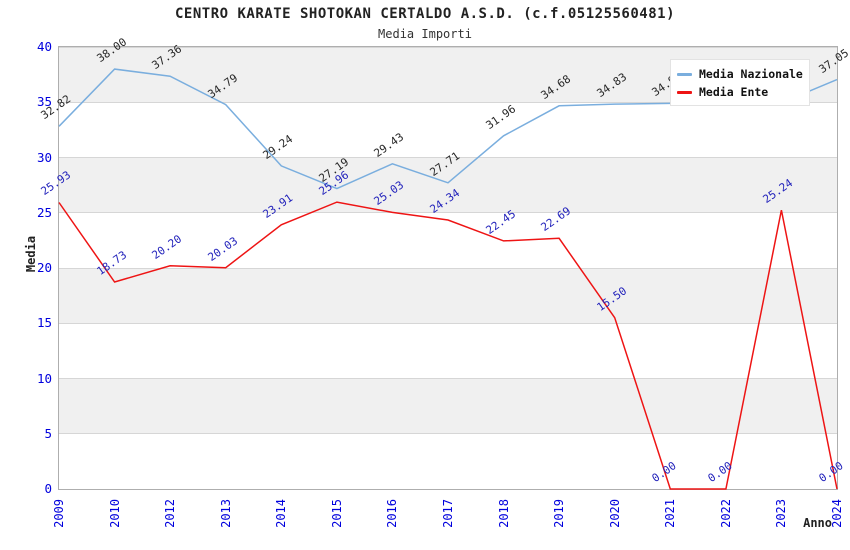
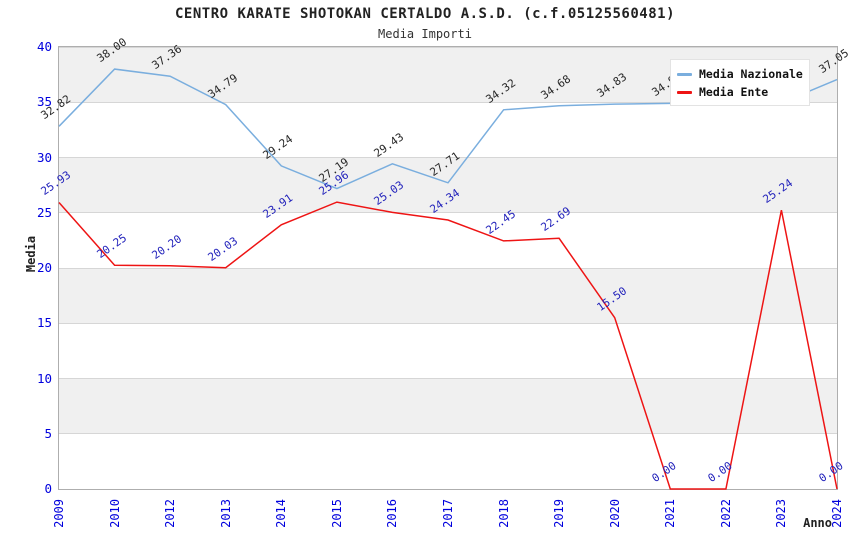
Media Ente/2010: 18.73 -> 20.25
Media Nazionale/2018: 31.96 -> 34.32
